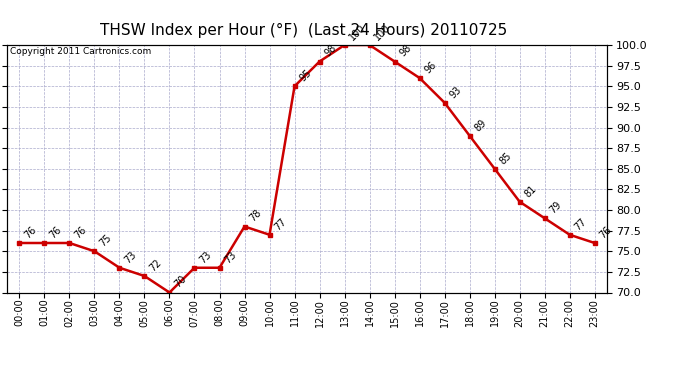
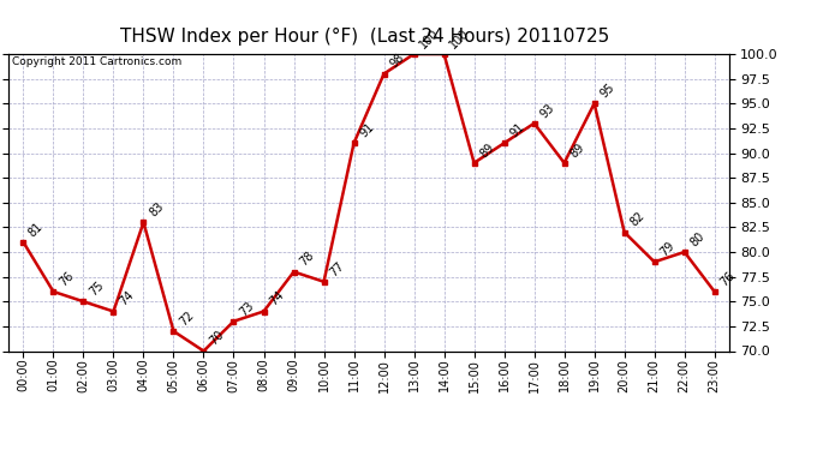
00:00: 76 -> 81
02:00: 76 -> 75
03:00: 75 -> 74
04:00: 73 -> 83
08:00: 73 -> 74
11:00: 95 -> 91
15:00: 98 -> 89
16:00: 96 -> 91
19:00: 85 -> 95
20:00: 81 -> 82
22:00: 77 -> 80
